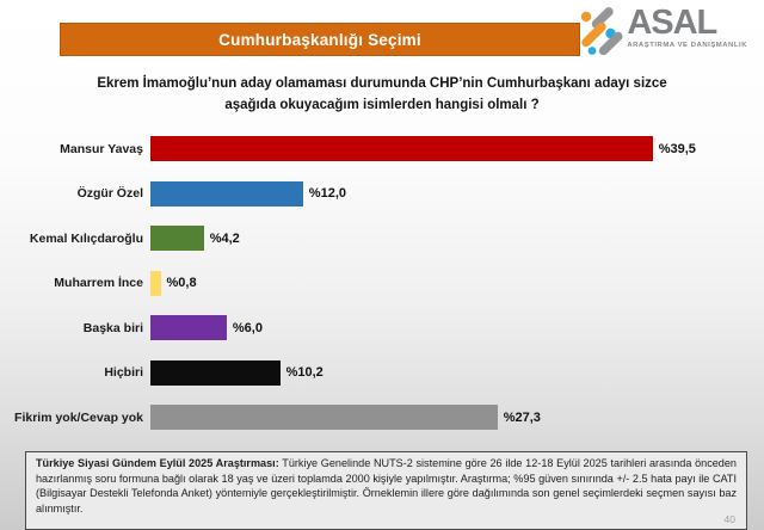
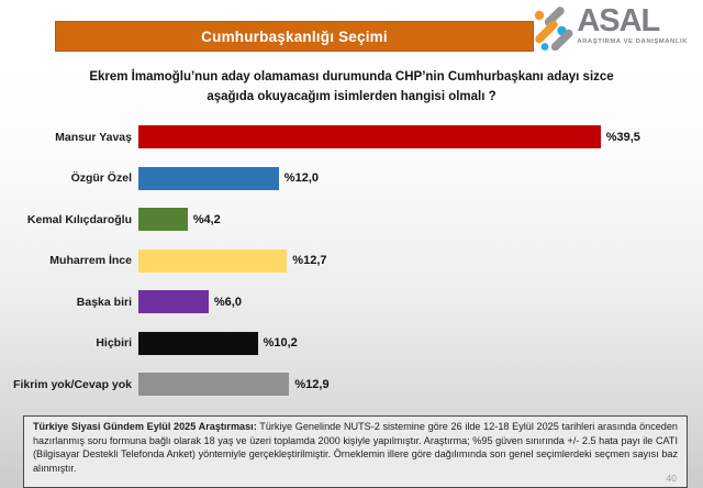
Muharrem İnce: 0,8 -> 12,7
Fikrim yok/Cevap yok: 27,3 -> 12,9
